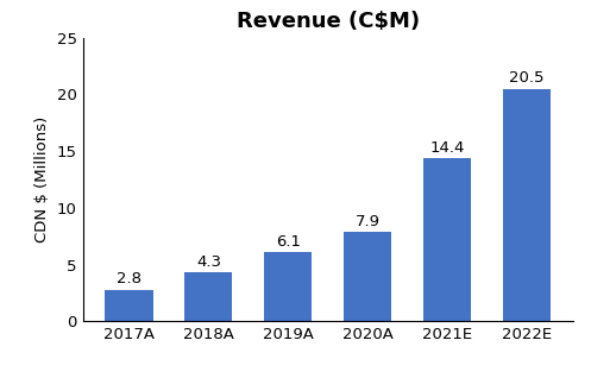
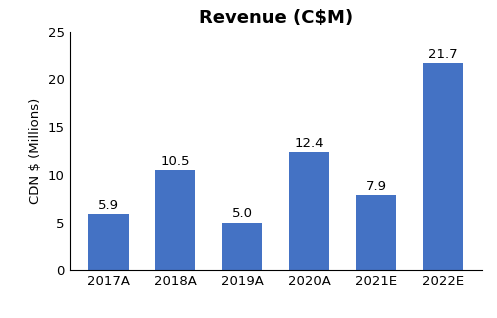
2017A: 2.8 -> 5.9
2018A: 4.3 -> 10.5
2019A: 6.1 -> 5.0
2020A: 7.9 -> 12.4
2021E: 14.4 -> 7.9
2022E: 20.5 -> 21.7
